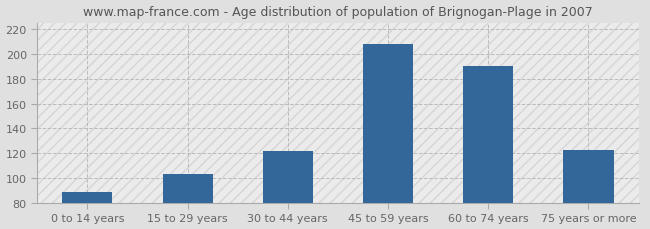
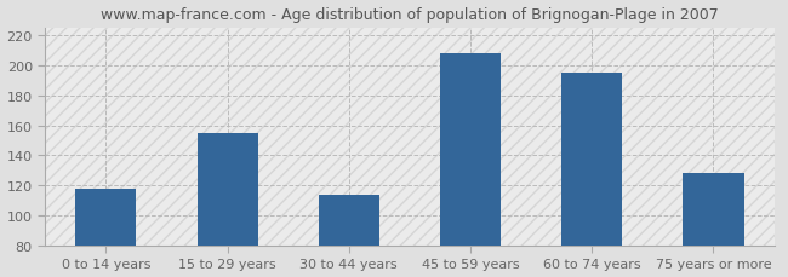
0 to 14 years: 89 -> 118
15 to 29 years: 103 -> 155
30 to 44 years: 122 -> 114
60 to 74 years: 190 -> 195
75 years or more: 123 -> 128
